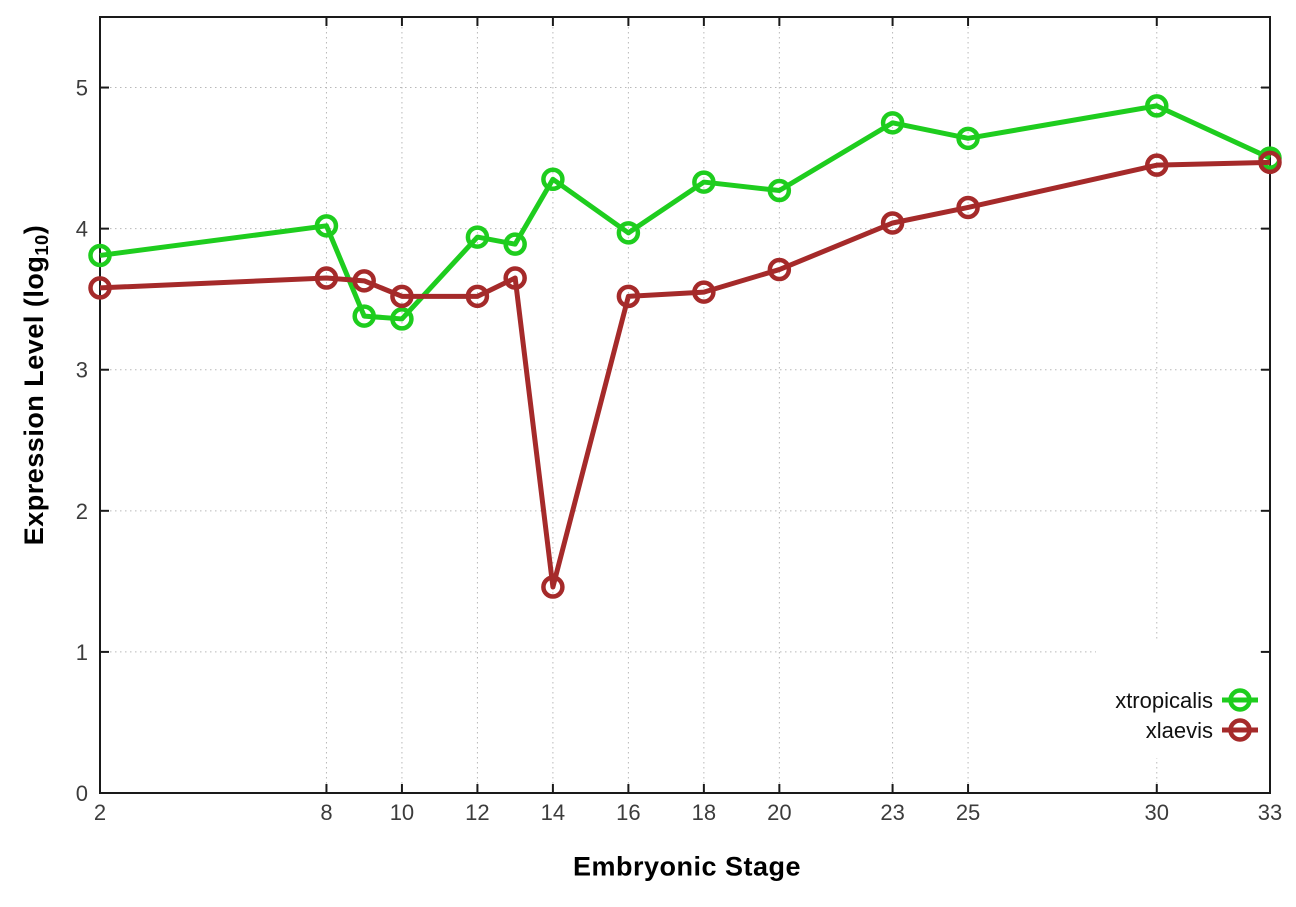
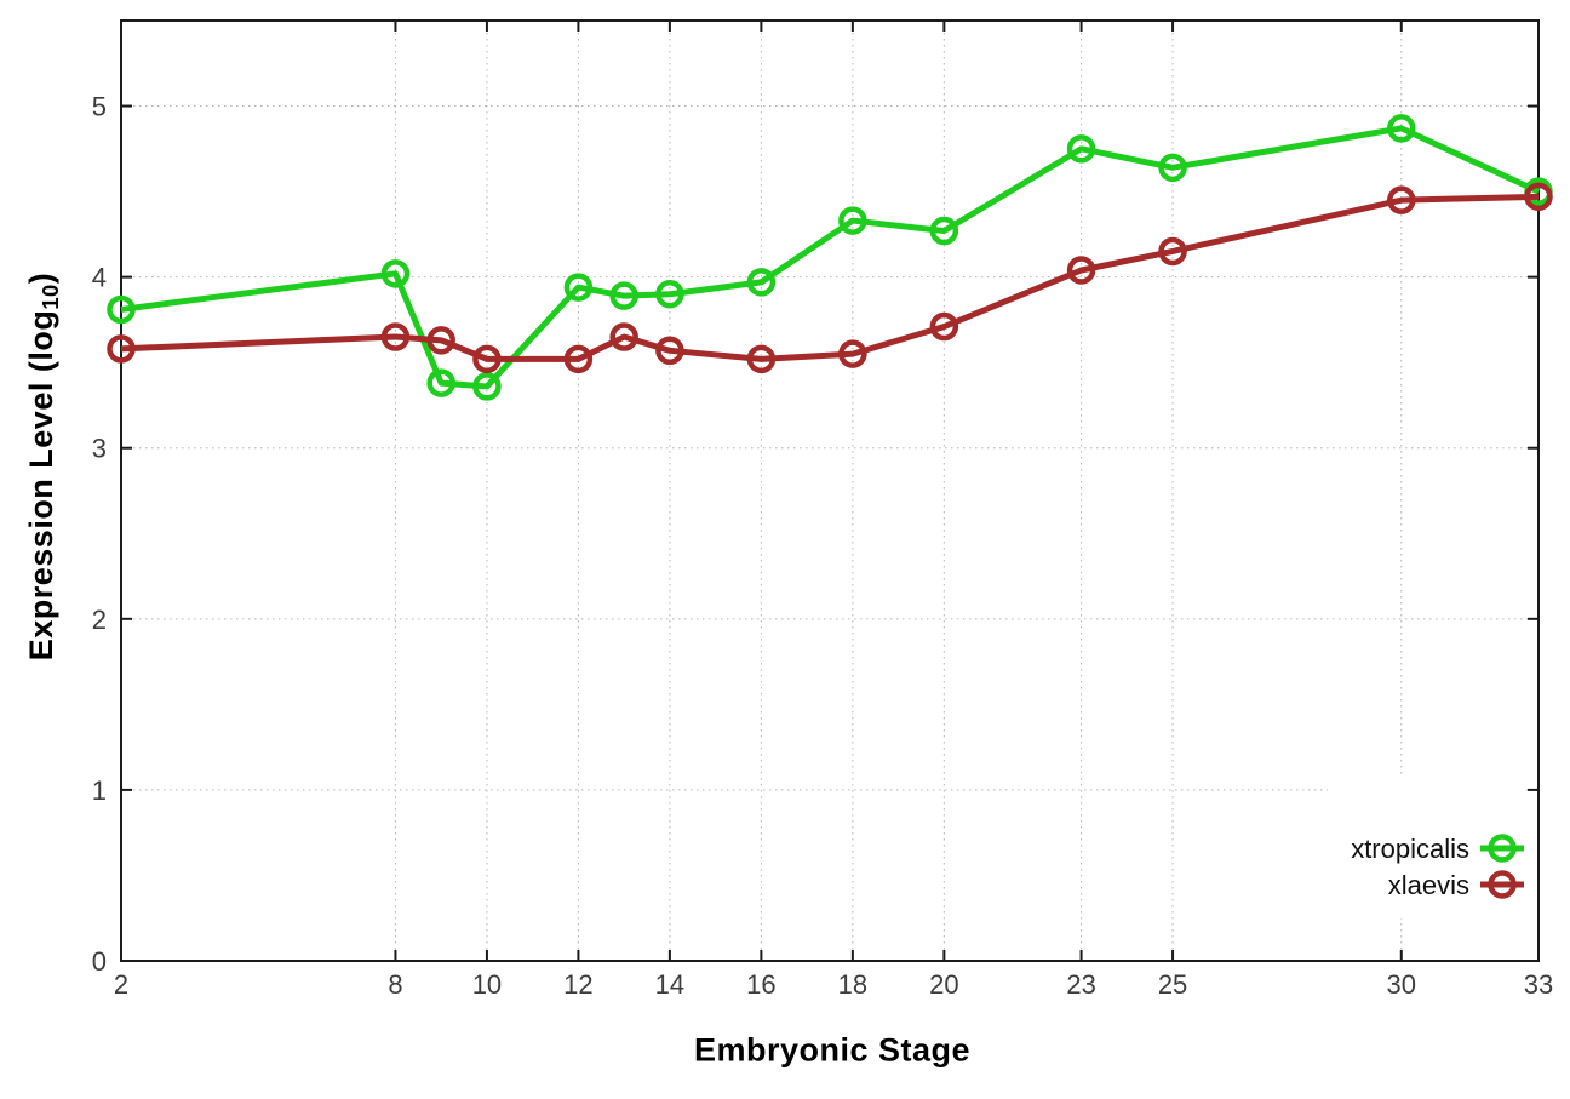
xtropicalis/14: 4.35 -> 3.90
xlaevis/14: 1.46 -> 3.57
